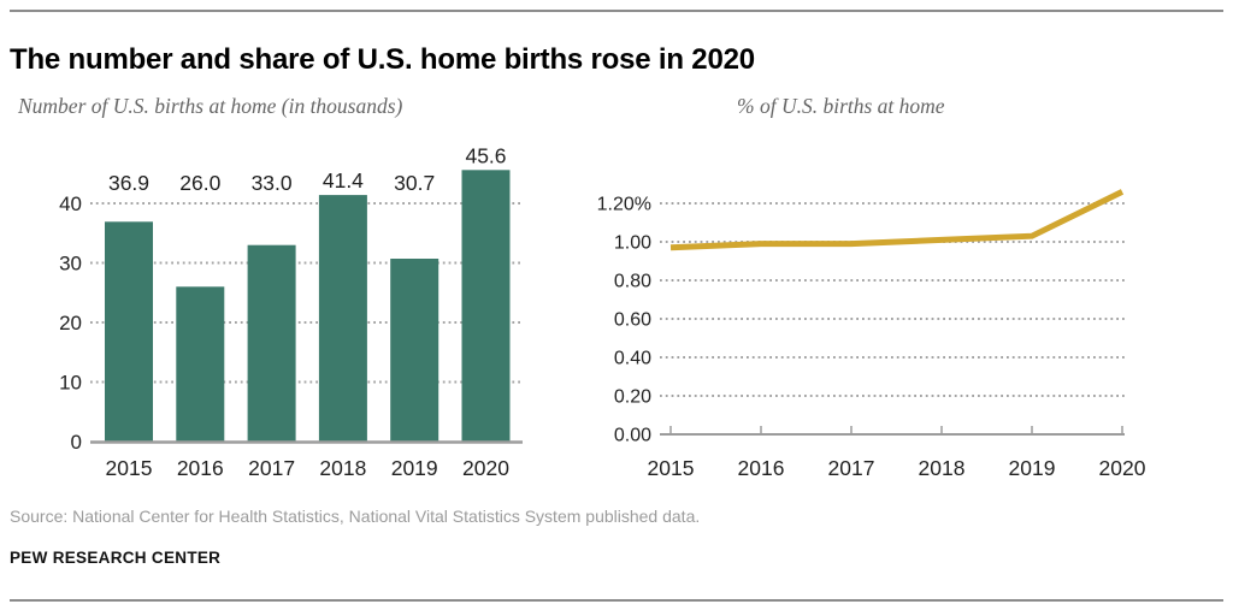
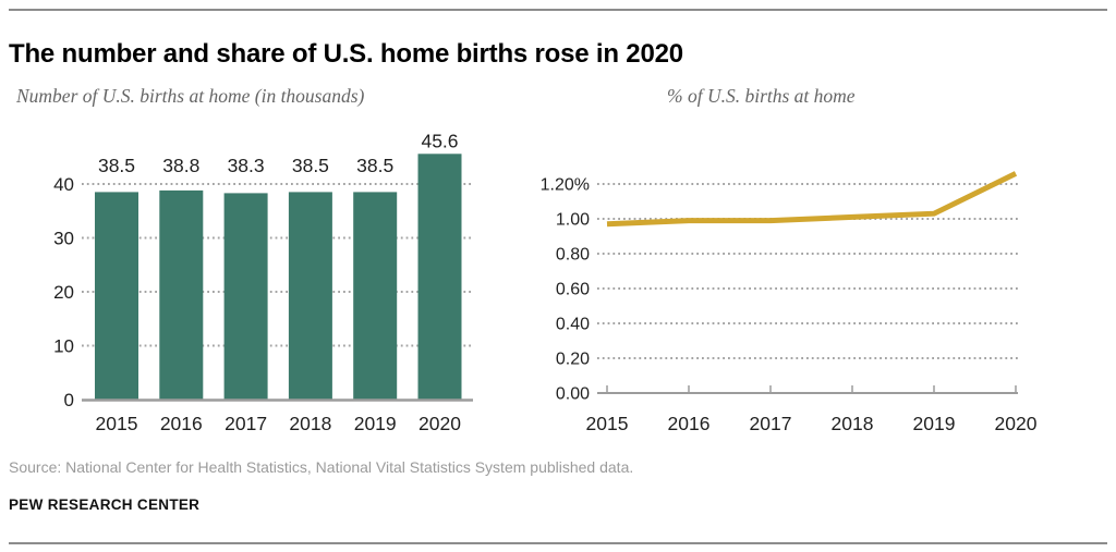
Number of U.S. births at home (in thousands)/2015: 36.9 -> 38.5
Number of U.S. births at home (in thousands)/2016: 26.0 -> 38.8
Number of U.S. births at home (in thousands)/2017: 33.0 -> 38.3
Number of U.S. births at home (in thousands)/2018: 41.4 -> 38.5
Number of U.S. births at home (in thousands)/2019: 30.7 -> 38.5
